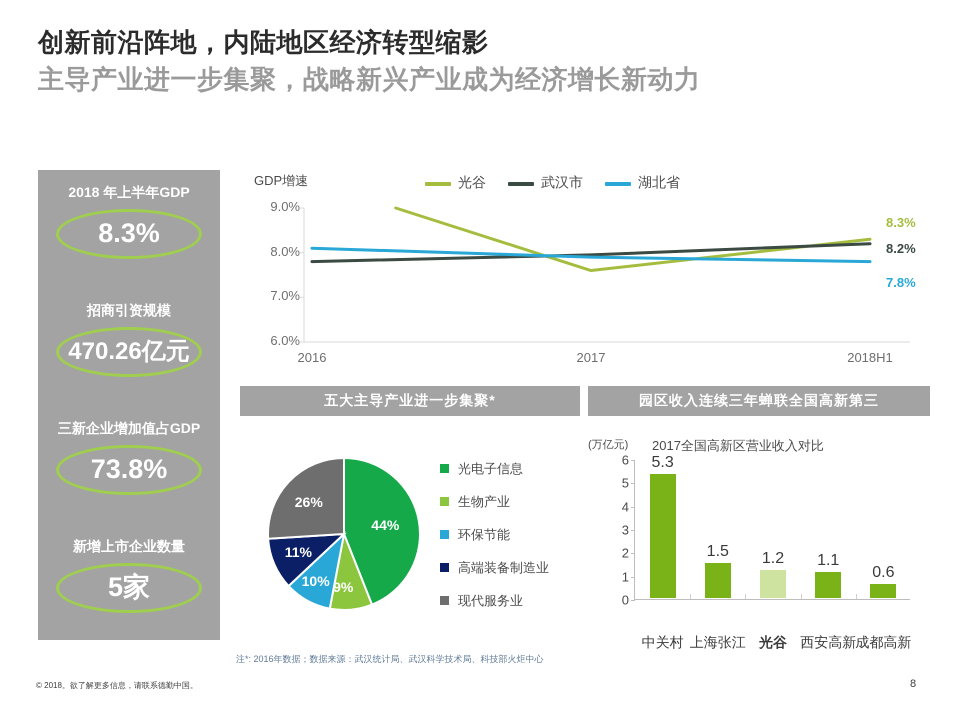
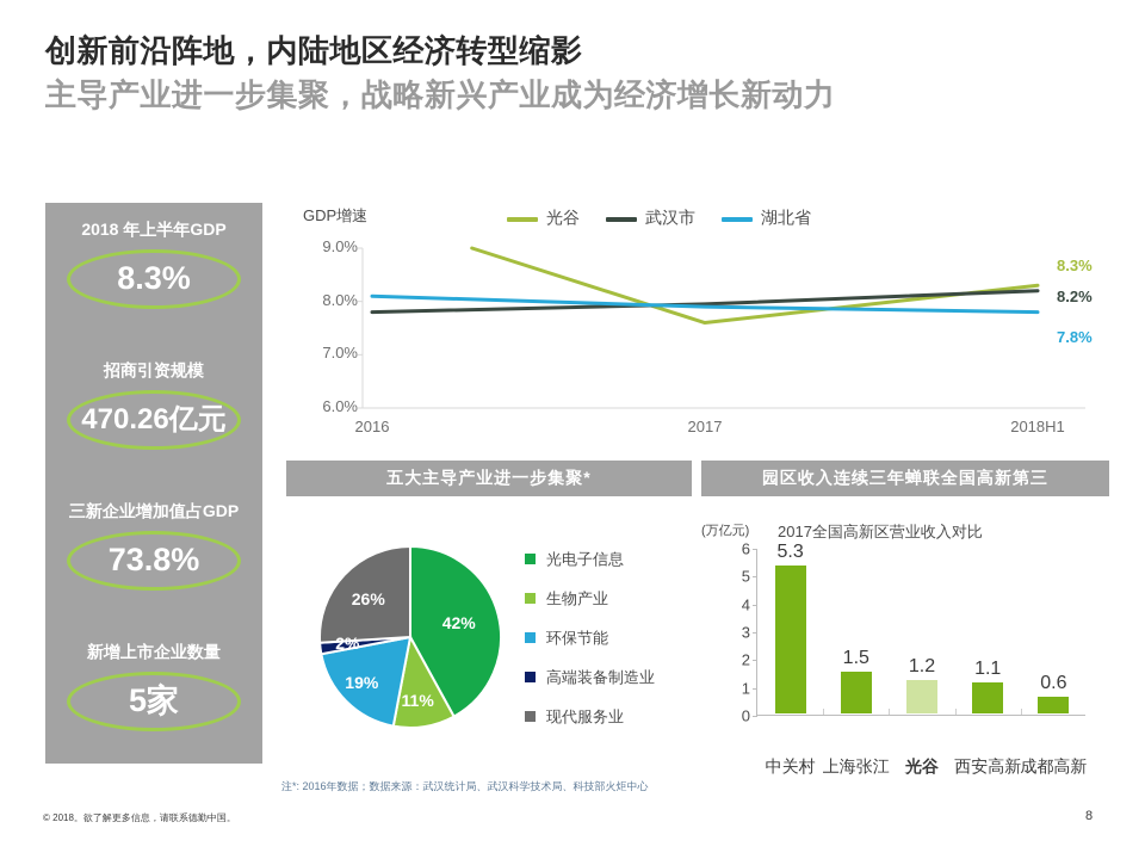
五大主导产业进一步集聚*/光电子信息: 44% -> 42%
五大主导产业进一步集聚*/生物产业: 9% -> 11%
五大主导产业进一步集聚*/环保节能: 10% -> 19%
五大主导产业进一步集聚*/高端装备制造业: 11% -> 2%
